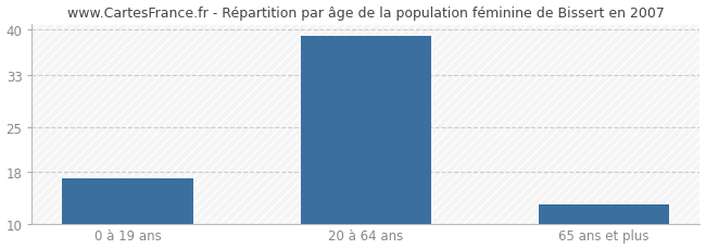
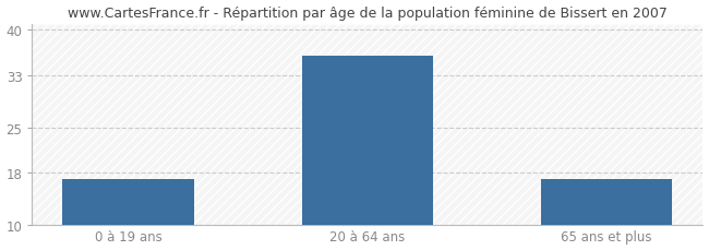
20 à 64 ans: 39 -> 36
65 ans et plus: 13 -> 17
